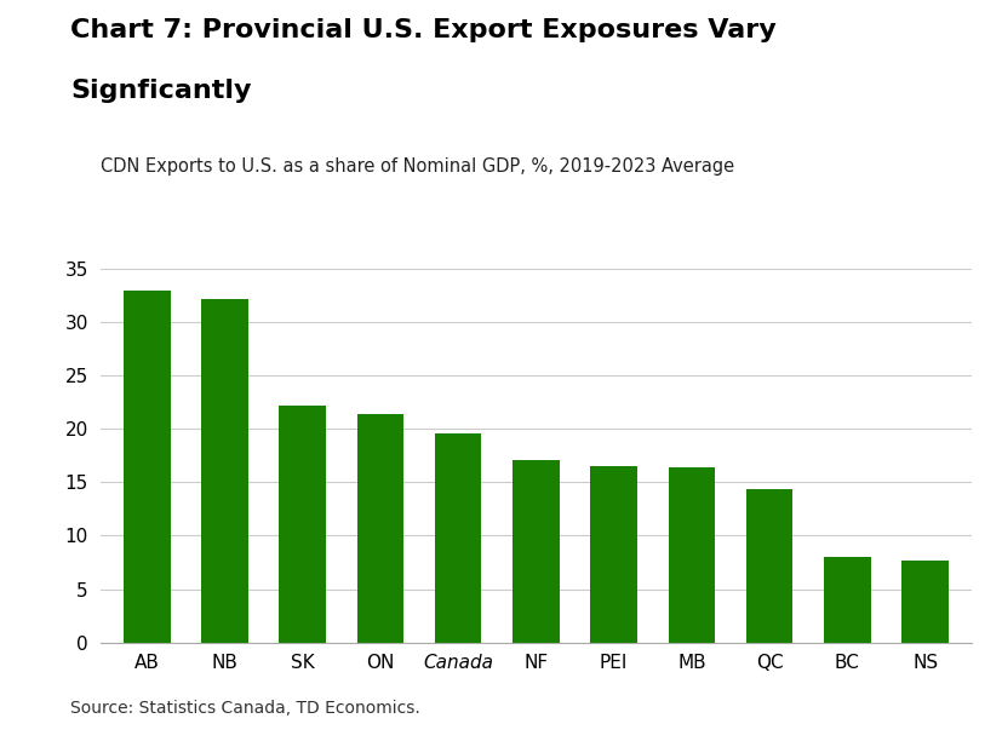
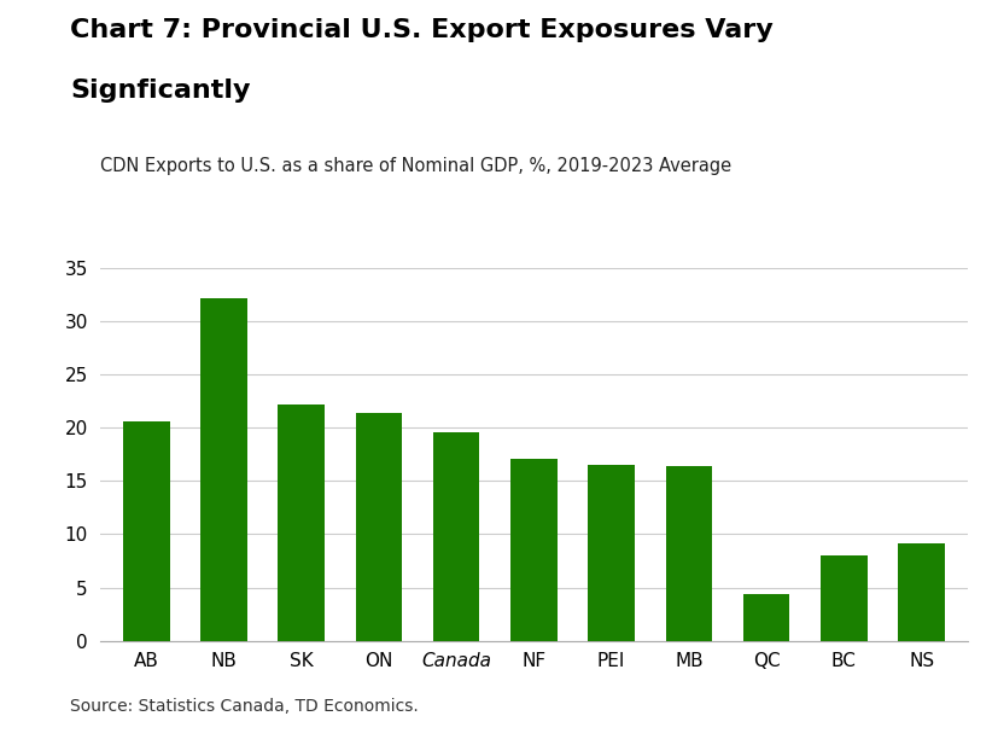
AB: 33.0 -> 20.6
QC: 14.4 -> 4.4
NS: 7.7 -> 9.2
